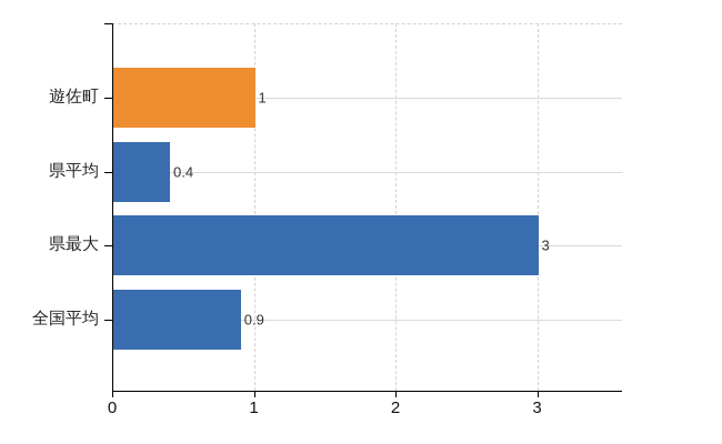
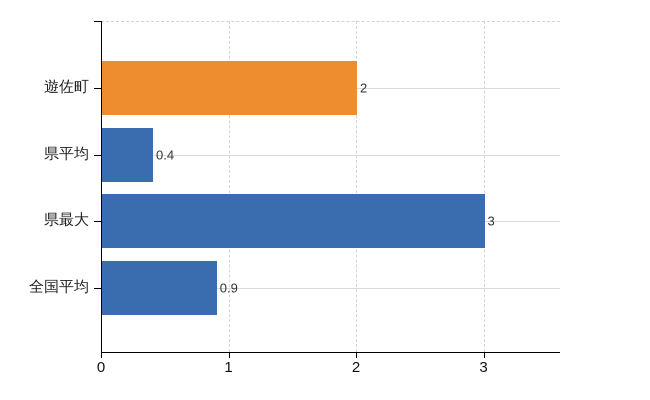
遊佐町: 1 -> 2
